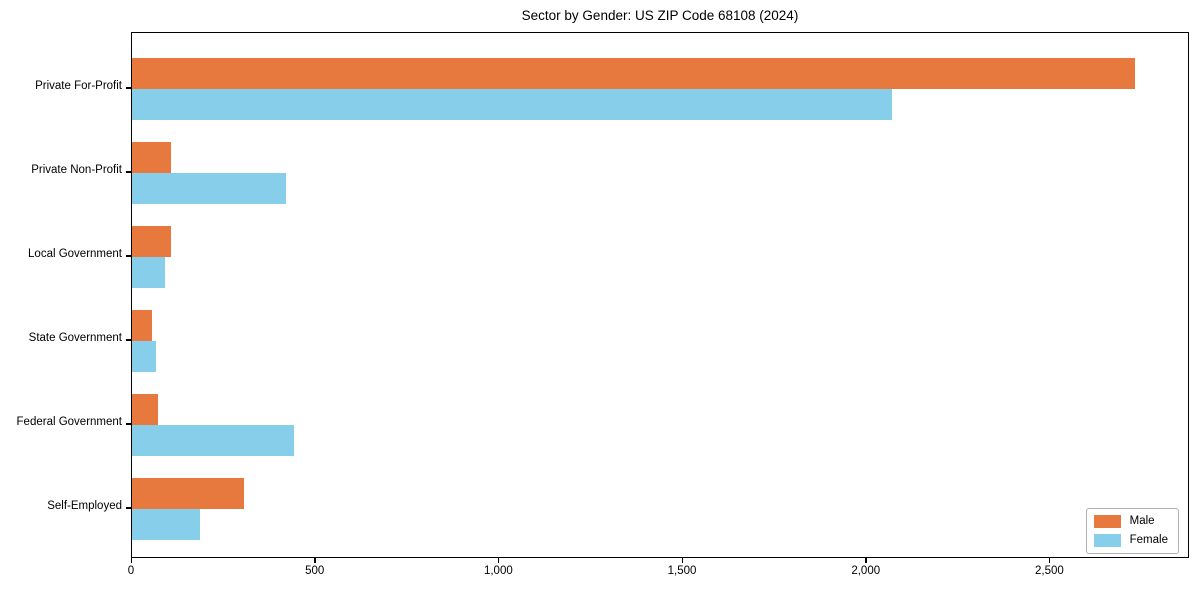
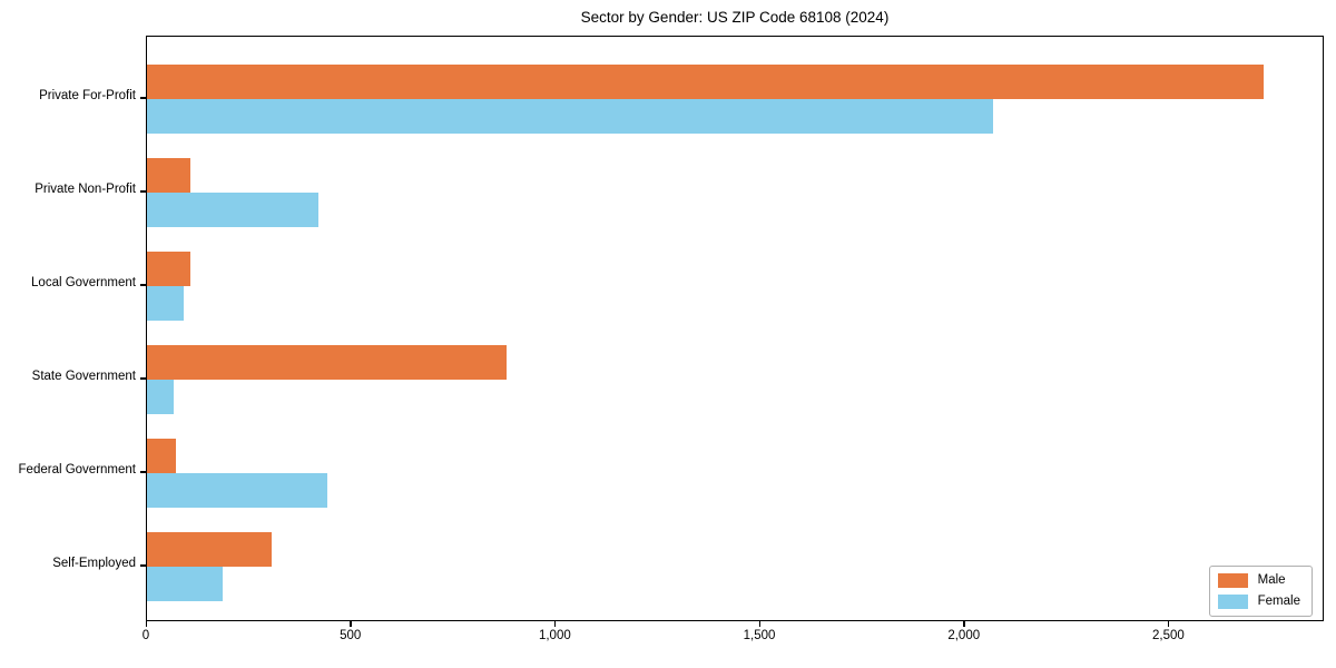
Male/State Government: 60 -> 880
